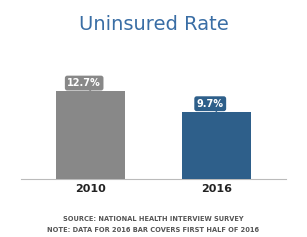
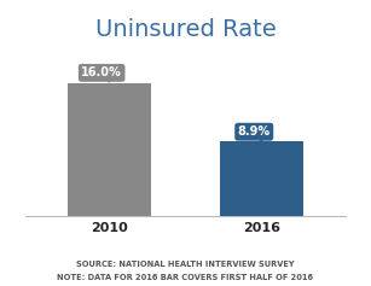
2010: 12.7% -> 16.0%
2016: 9.7% -> 8.9%
